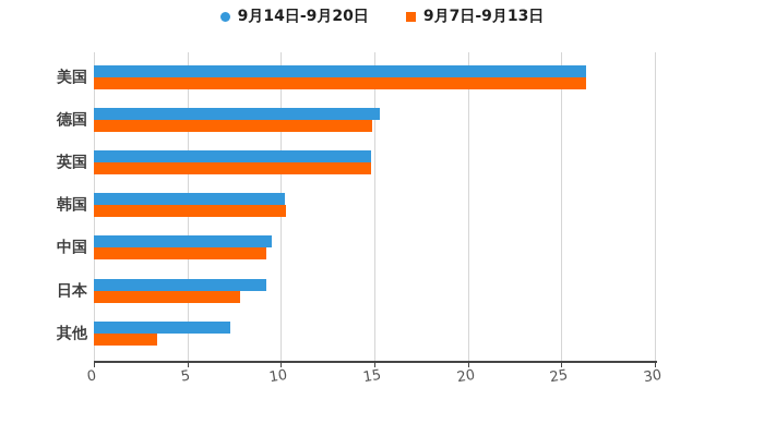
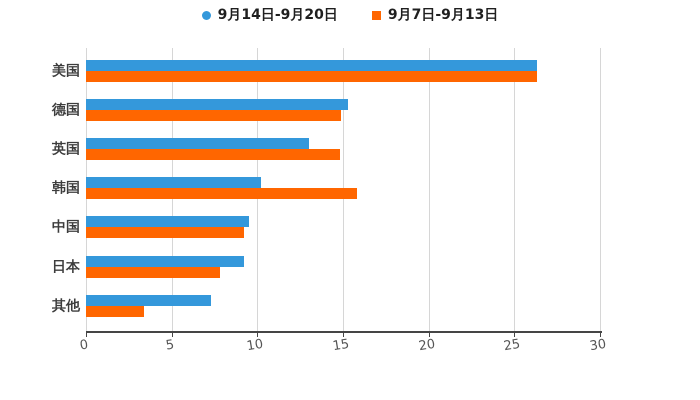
9月14日-9月20日/英国: 14.8 -> 13.0
9月7日-9月13日/韩国: 10.3 -> 15.8
